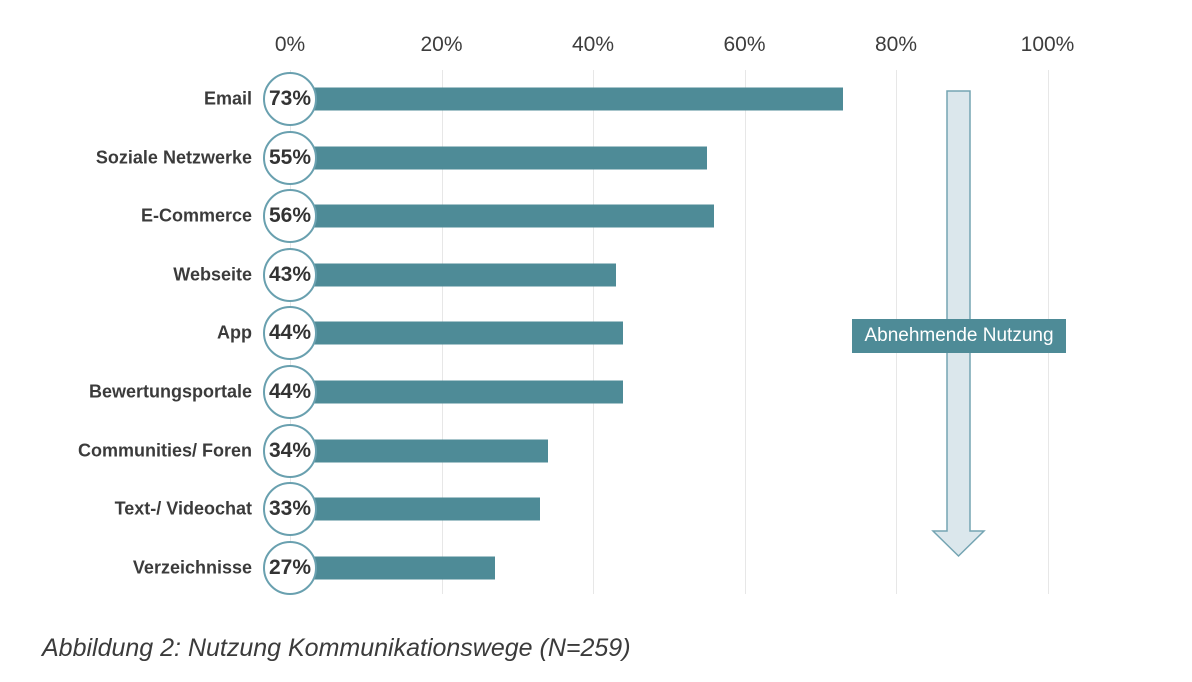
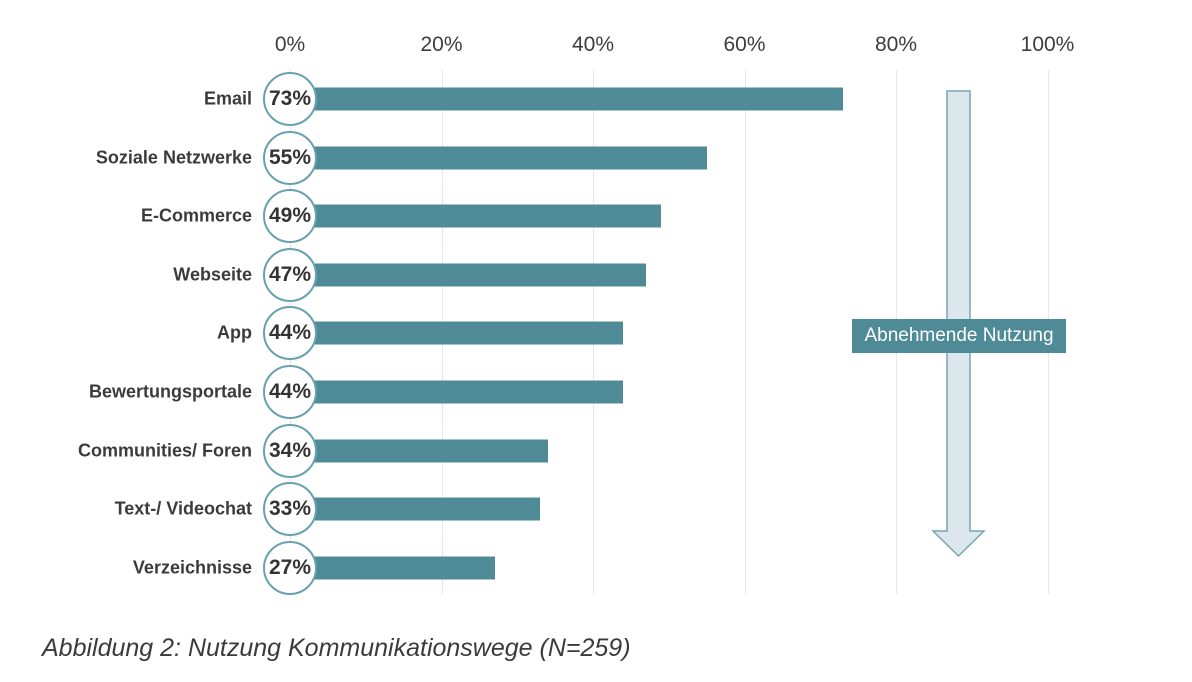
E-Commerce: 56% -> 49%
Webseite: 43% -> 47%
